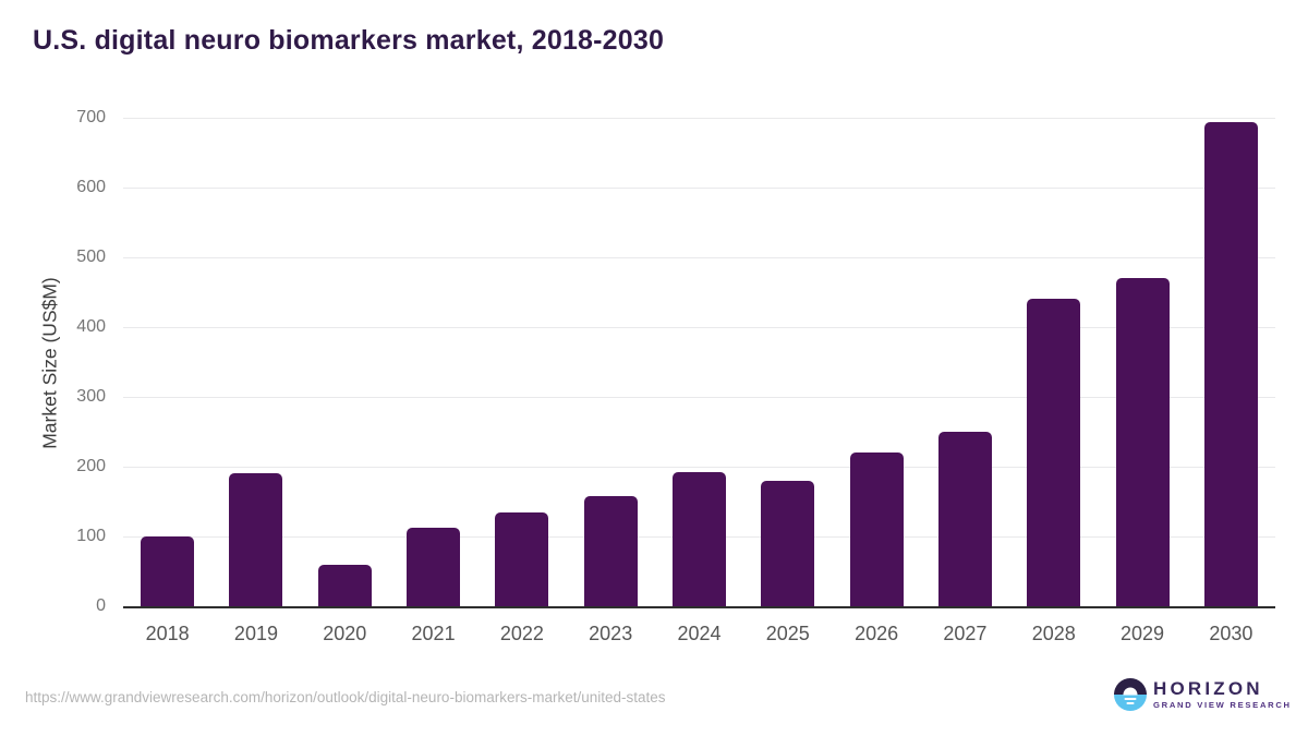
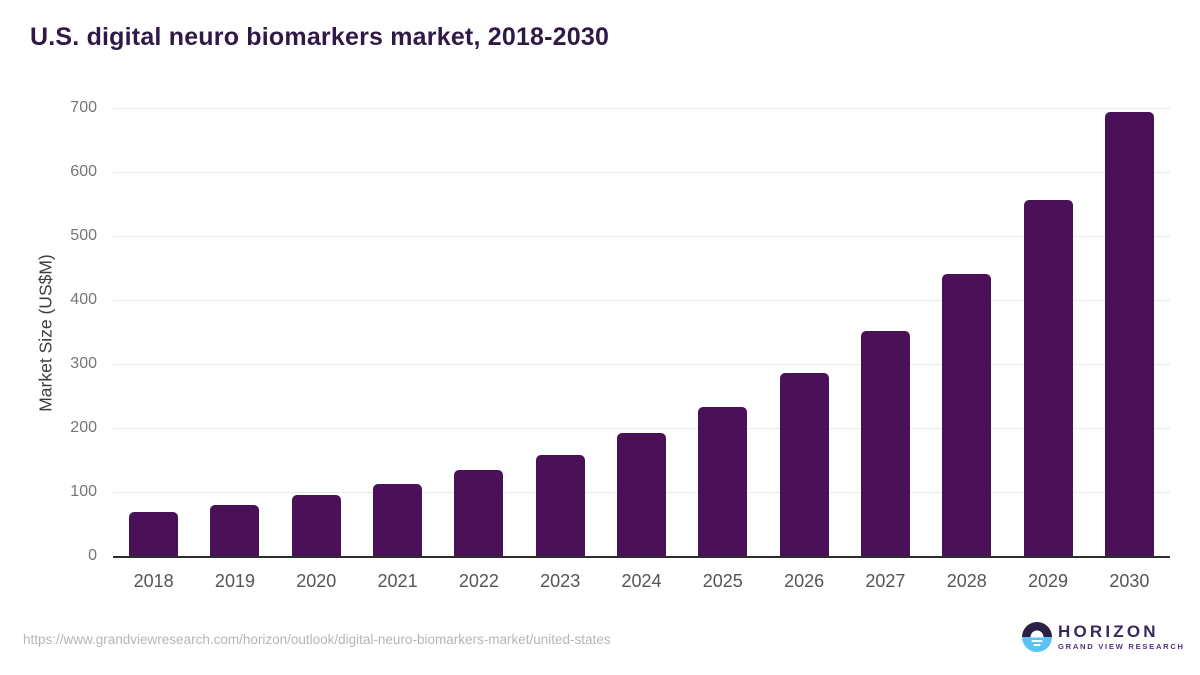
2018: 100 -> 70
2019: 190 -> 80
2020: 60 -> 100
2025: 180 -> 230
2026: 220 -> 290
2027: 250 -> 350
2029: 470 -> 560
